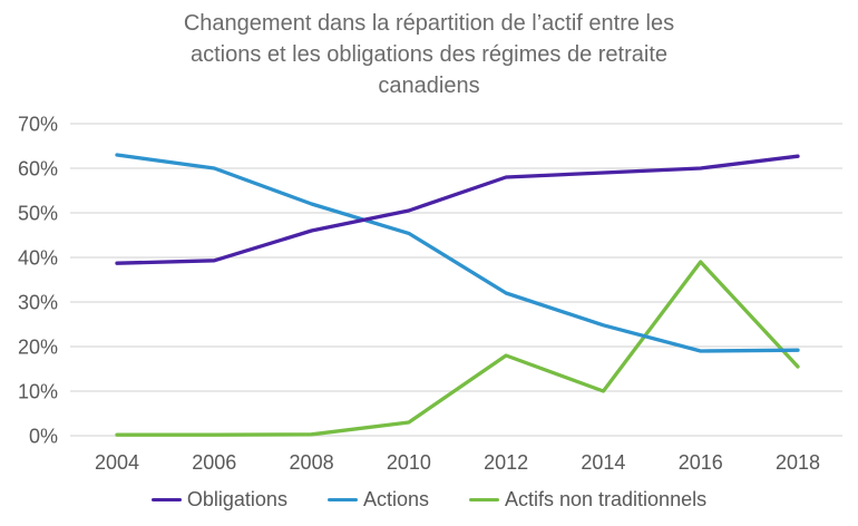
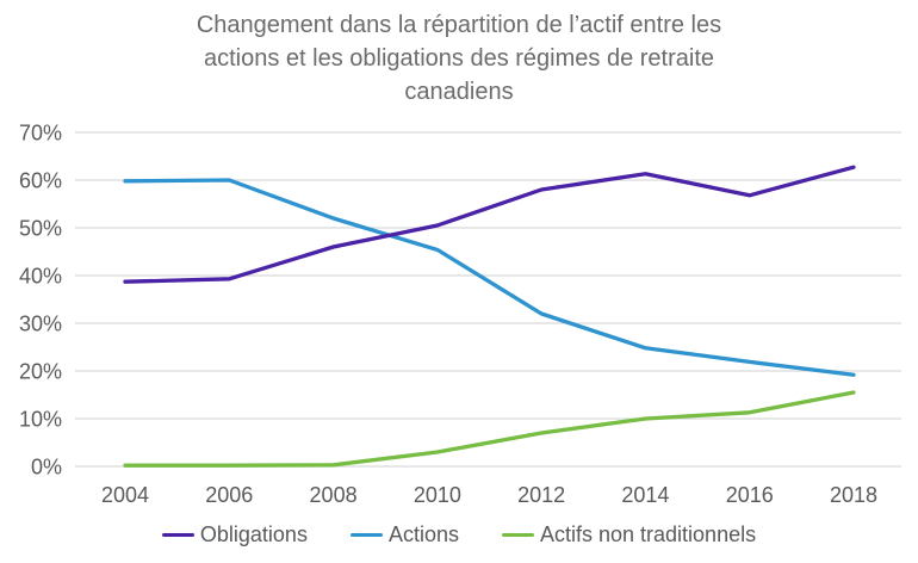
Actions/2004: 63% -> 60%
Actifs non traditionnels/2012: 18% -> 7%
Obligations/2014: 59% -> 61%
Obligations/2016: 60% -> 57%
Actions/2016: 19% -> 22%
Actifs non traditionnels/2016: 39% -> 11%
